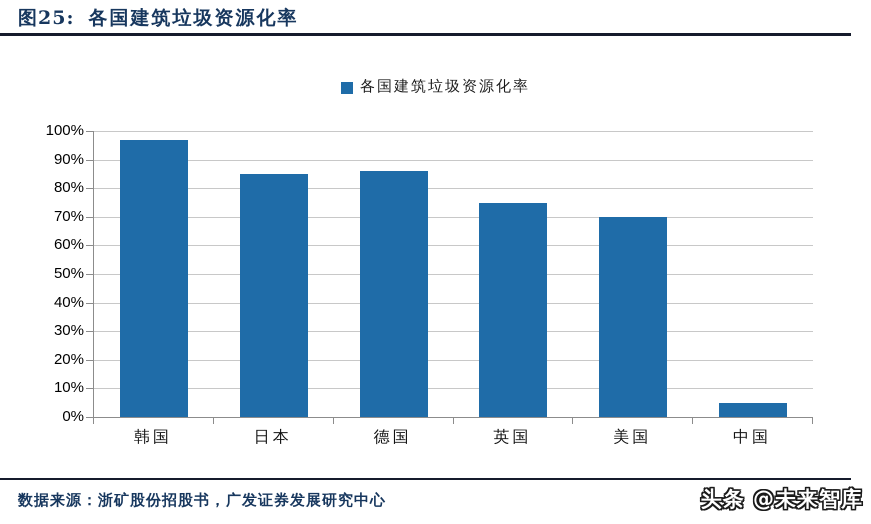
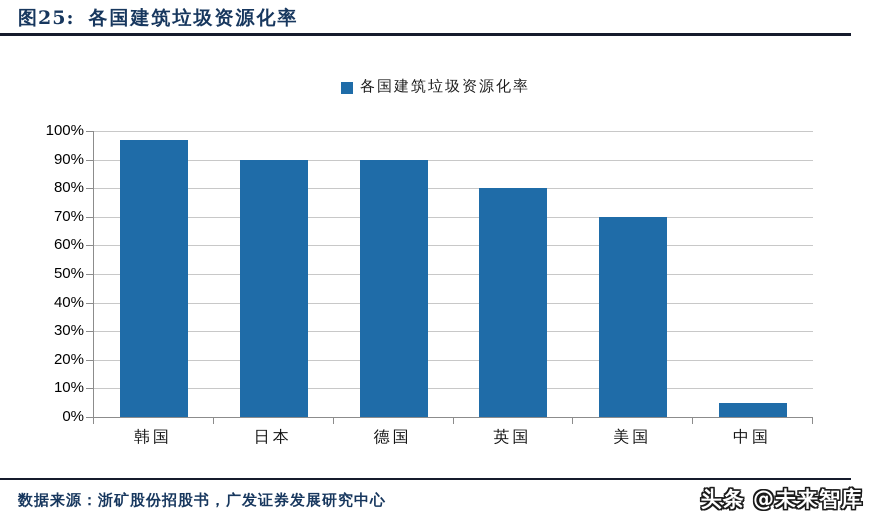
日本: 85% -> 90%
德国: 86% -> 90%
英国: 75% -> 80%
